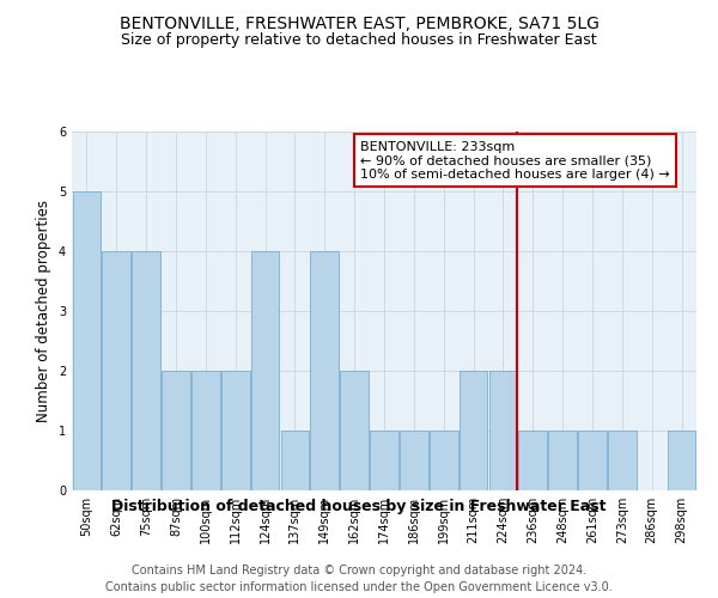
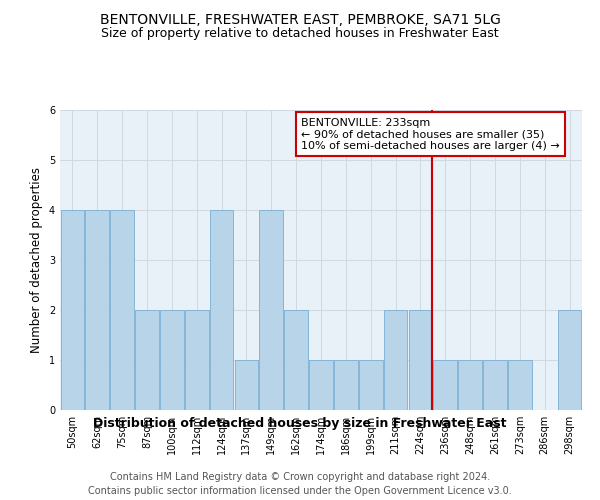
50sqm: 5 -> 4
298sqm: 1 -> 2
